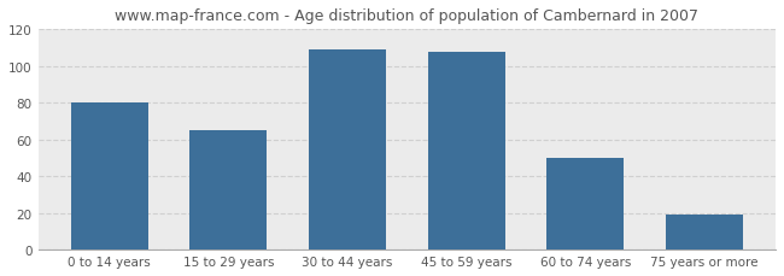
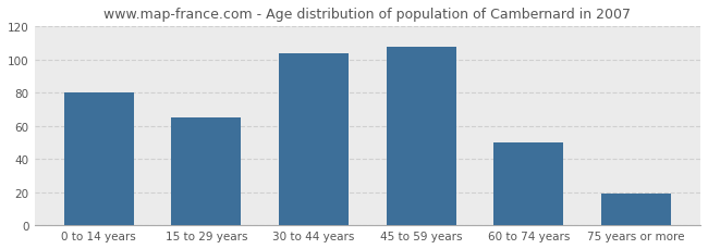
30 to 44 years: 109 -> 104
